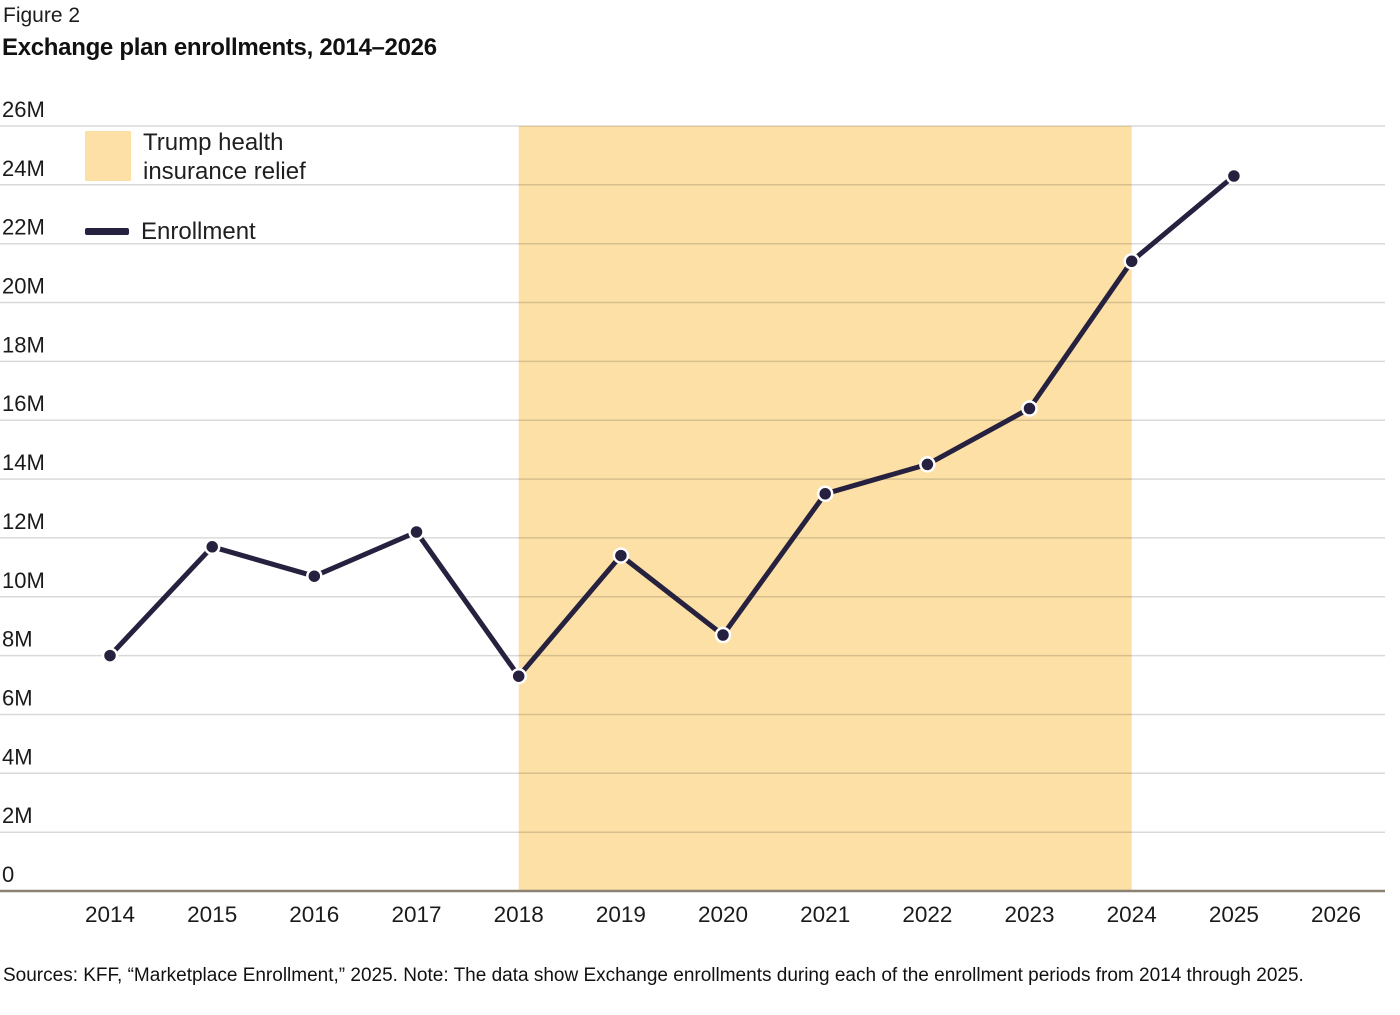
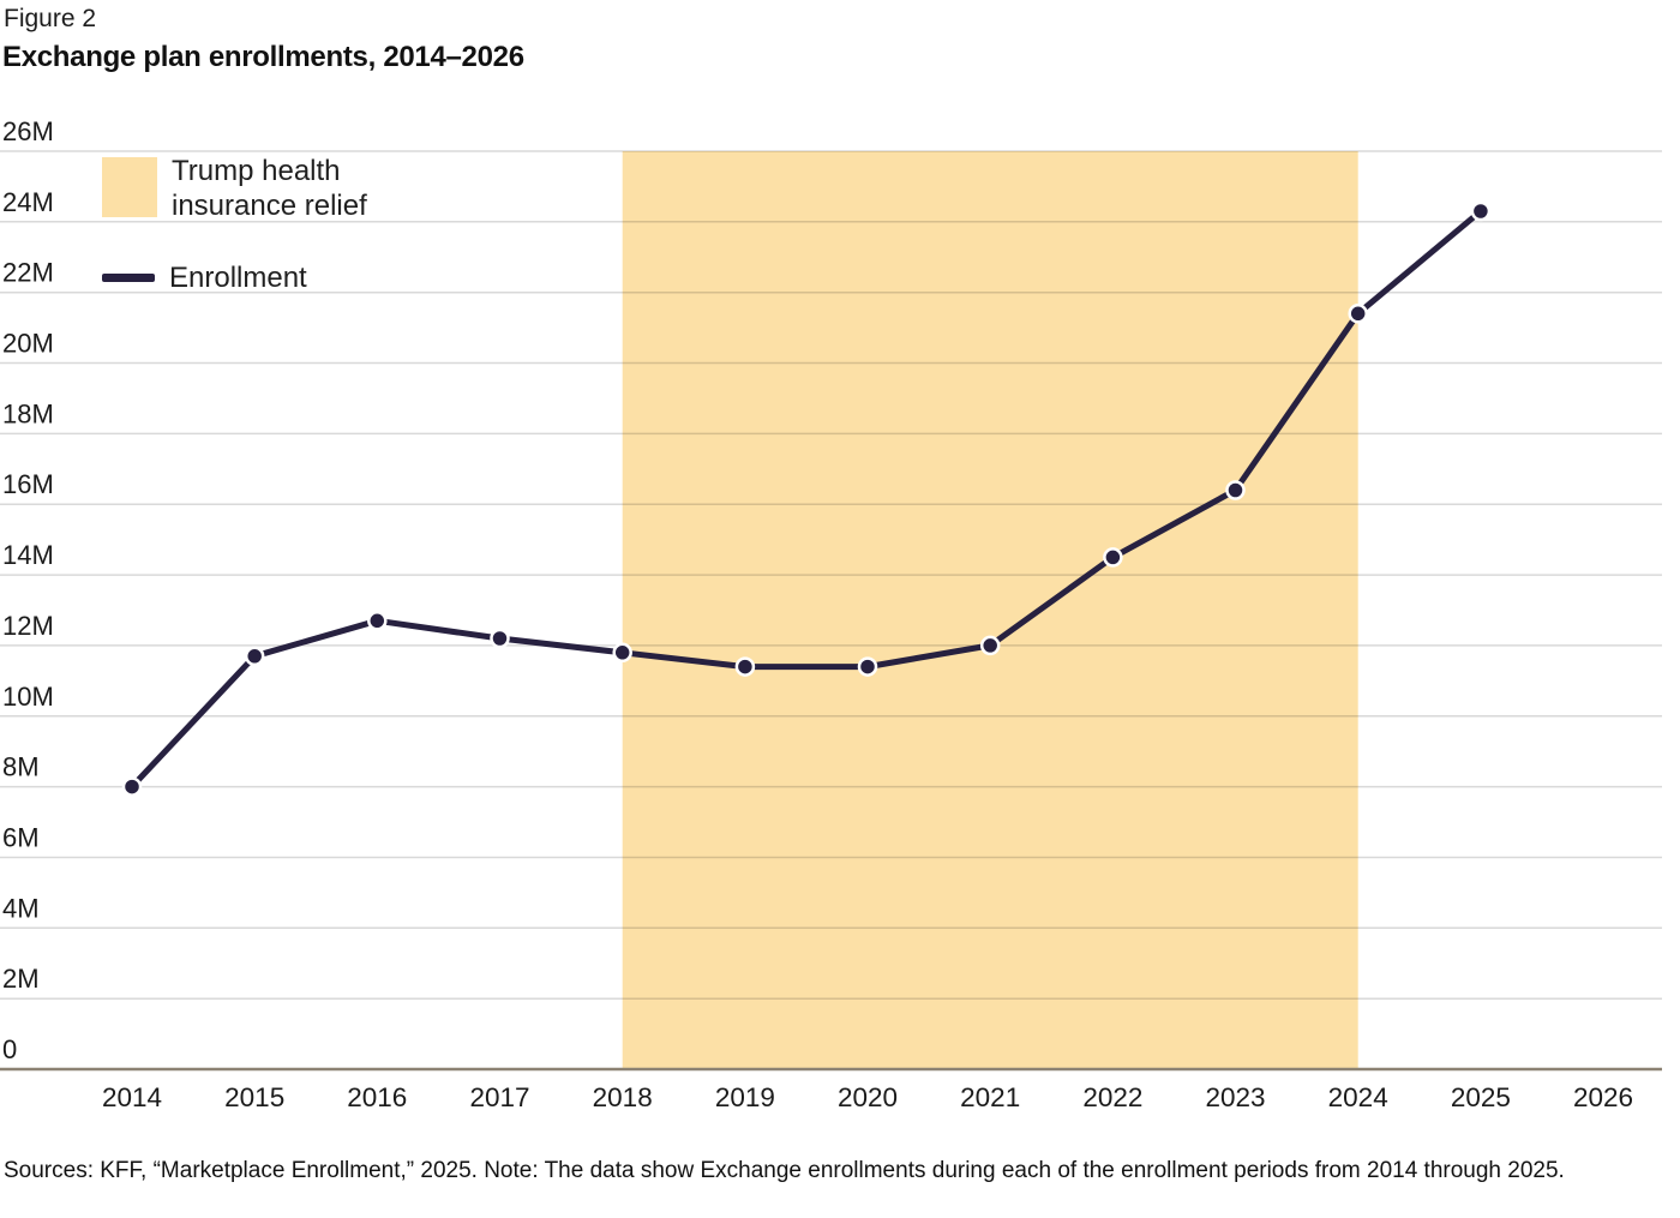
2016: 10.7M -> 12.7M
2018: 7.3M -> 11.8M
2020: 8.7M -> 11.4M
2021: 13.5M -> 12.0M
